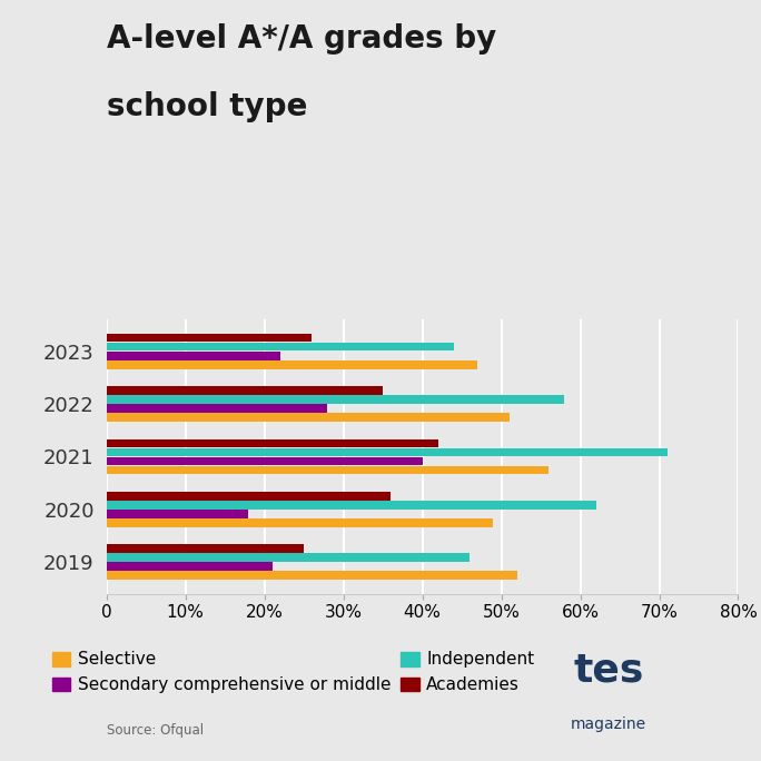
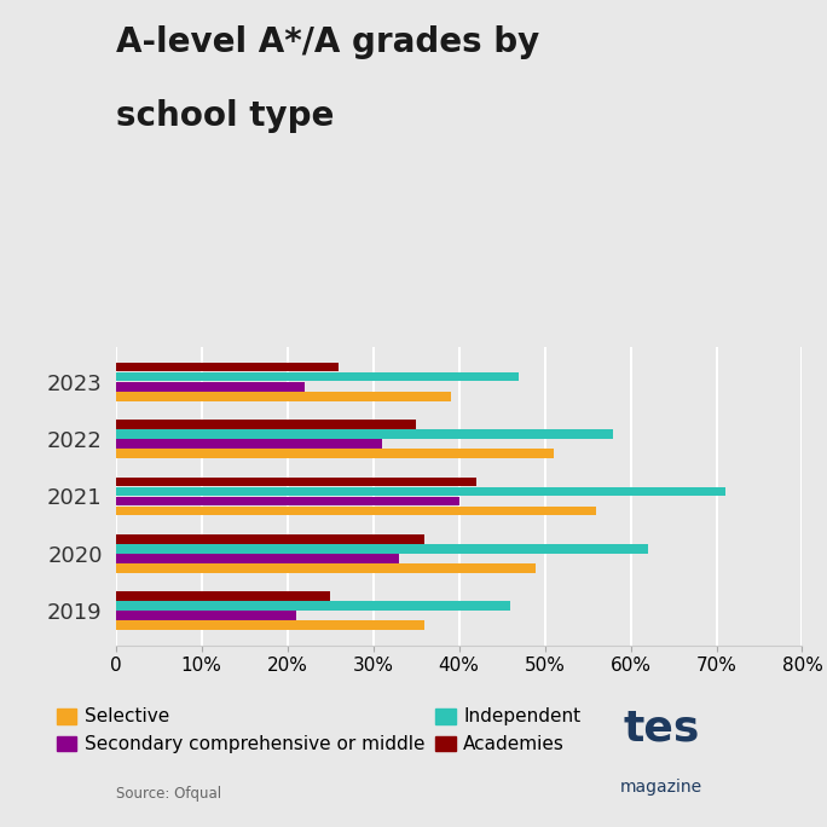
Independent/2023: 44% -> 47%
Selective/2023: 47% -> 39%
Secondary comprehensive or middle/2022: 28% -> 31%
Secondary comprehensive or middle/2020: 18% -> 33%
Selective/2019: 52% -> 36%
